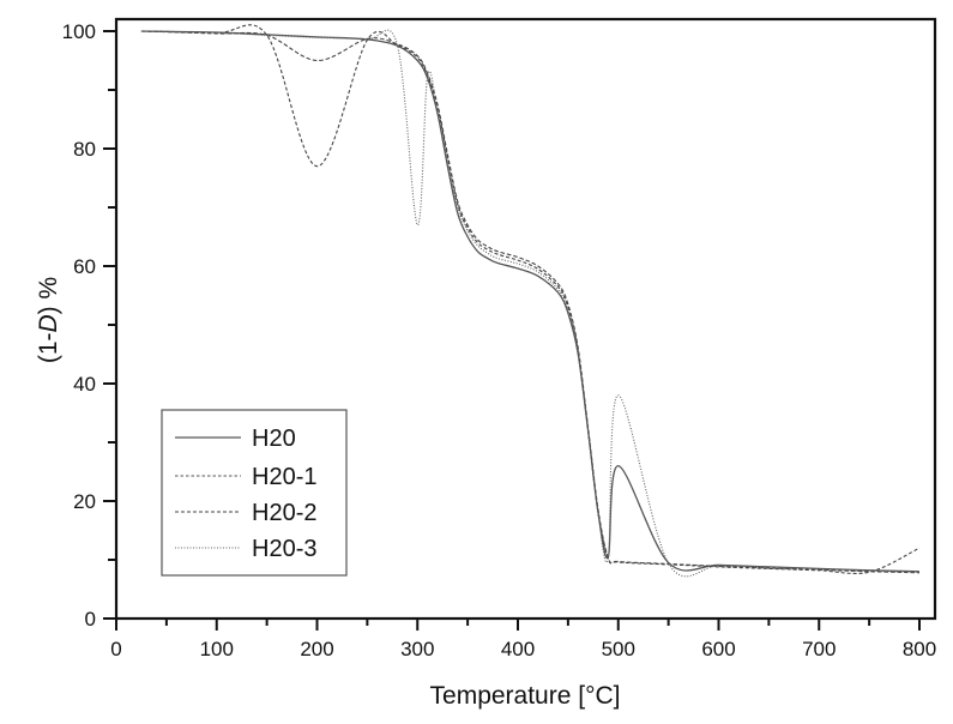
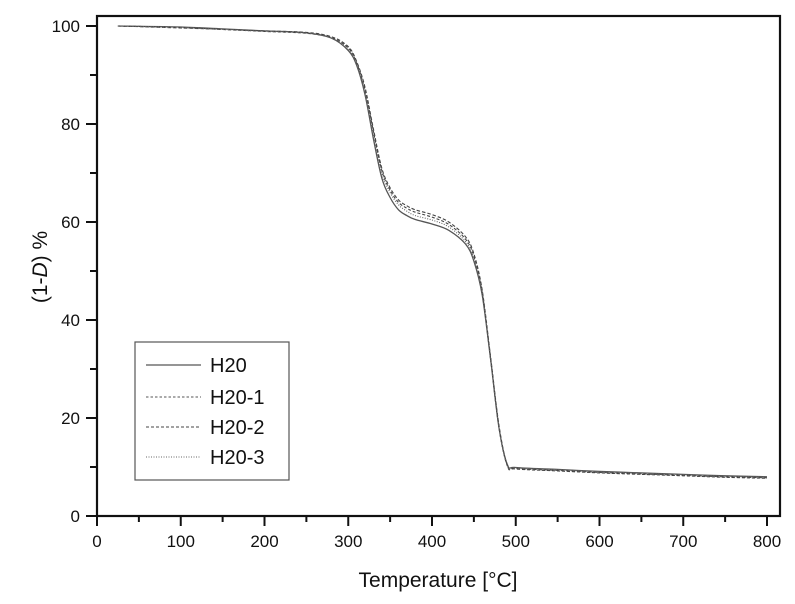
H20-1/200: 77 -> 99
H20-2/200: 95 -> 99
H20-3/300: 67 -> 95
H20/500: 26 -> 10
H20-3/500: 38 -> 10
H20-1/800: 12 -> 8
